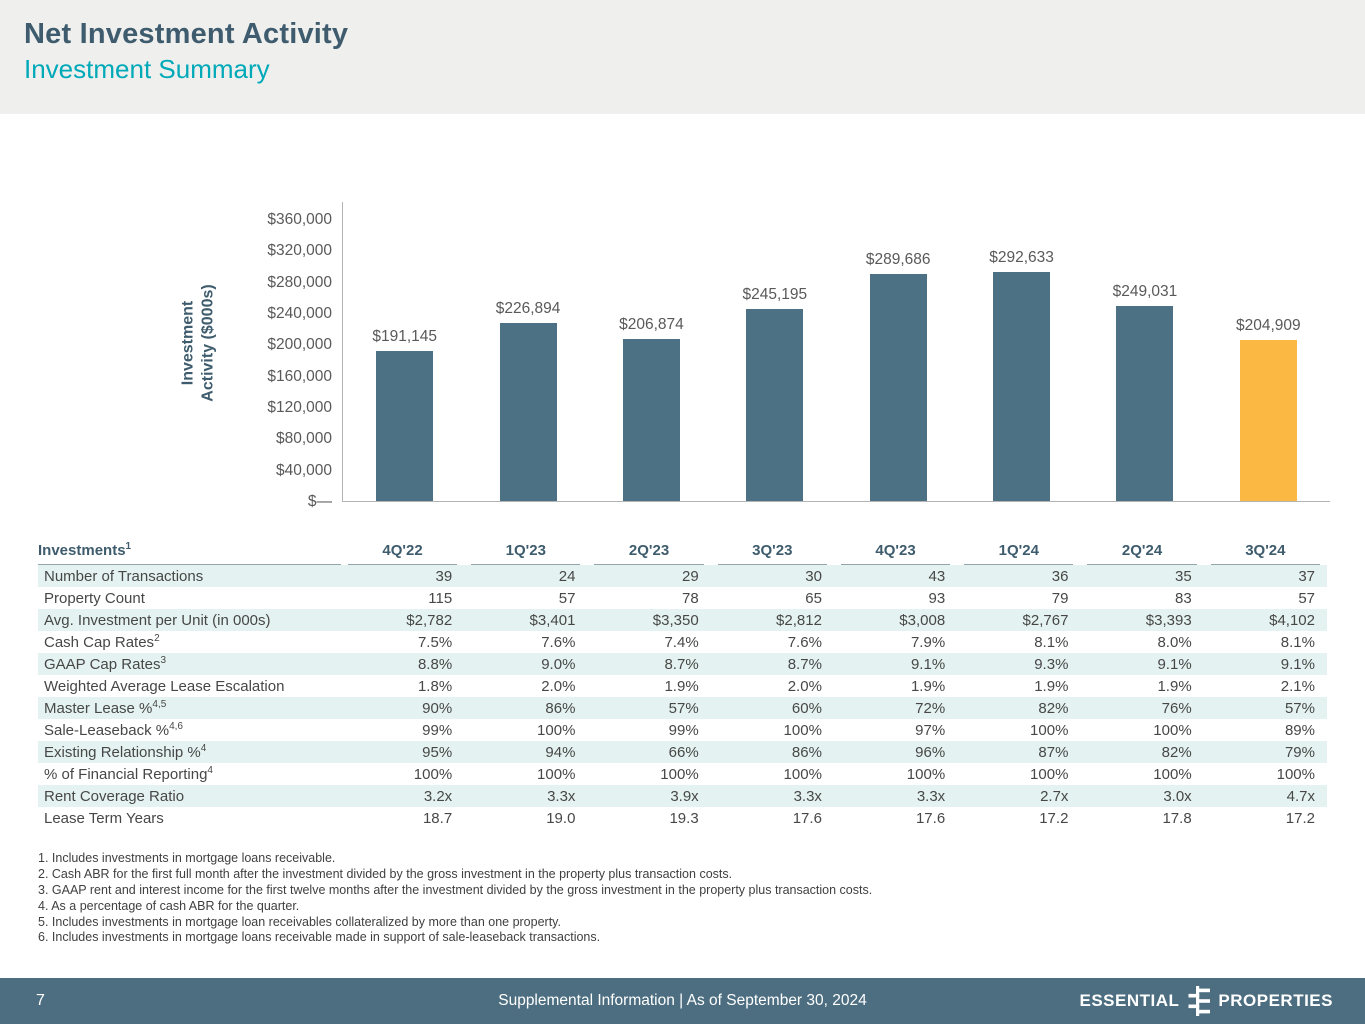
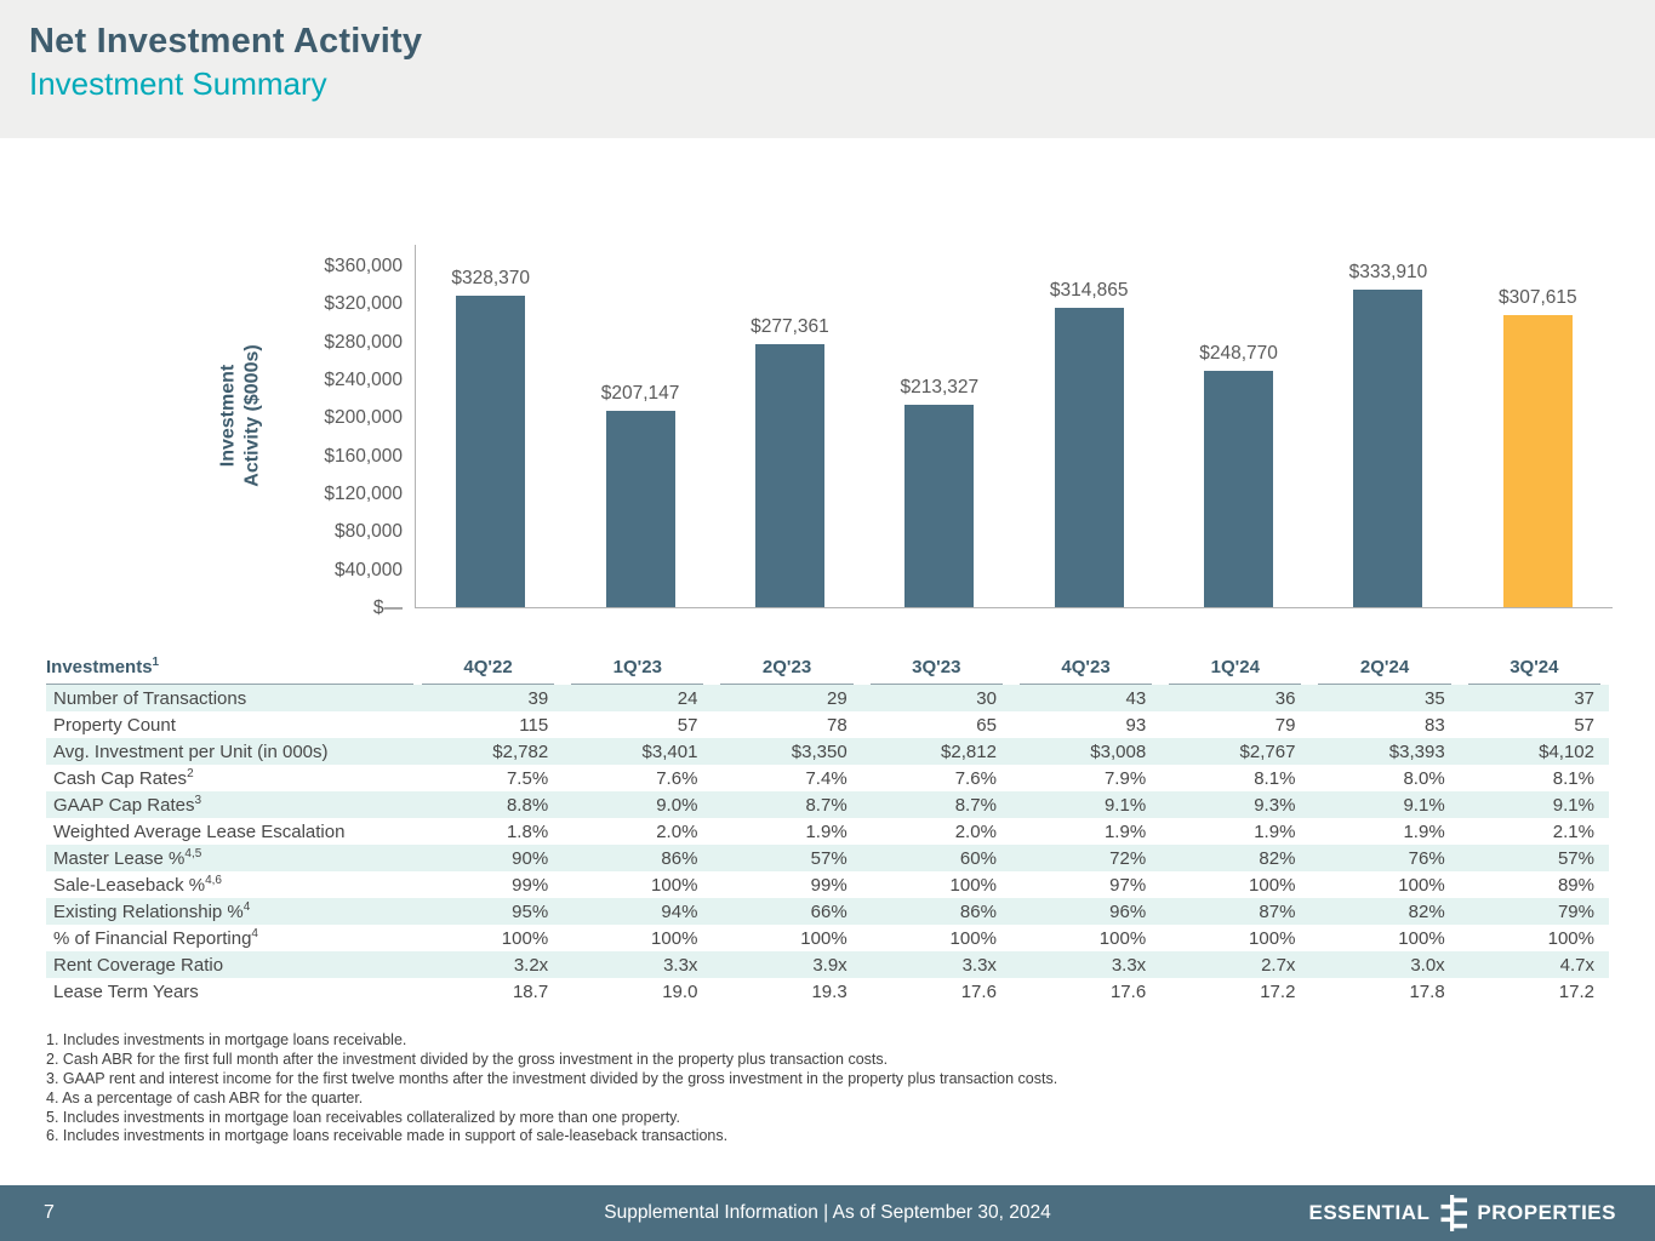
4Q'22: $191,145 -> $328,370
1Q'23: $226,894 -> $207,147
2Q'23: $206,874 -> $277,361
3Q'23: $245,195 -> $213,327
4Q'23: $289,686 -> $314,865
1Q'24: $292,633 -> $248,770
2Q'24: $249,031 -> $333,910
3Q'24: $204,909 -> $307,615
